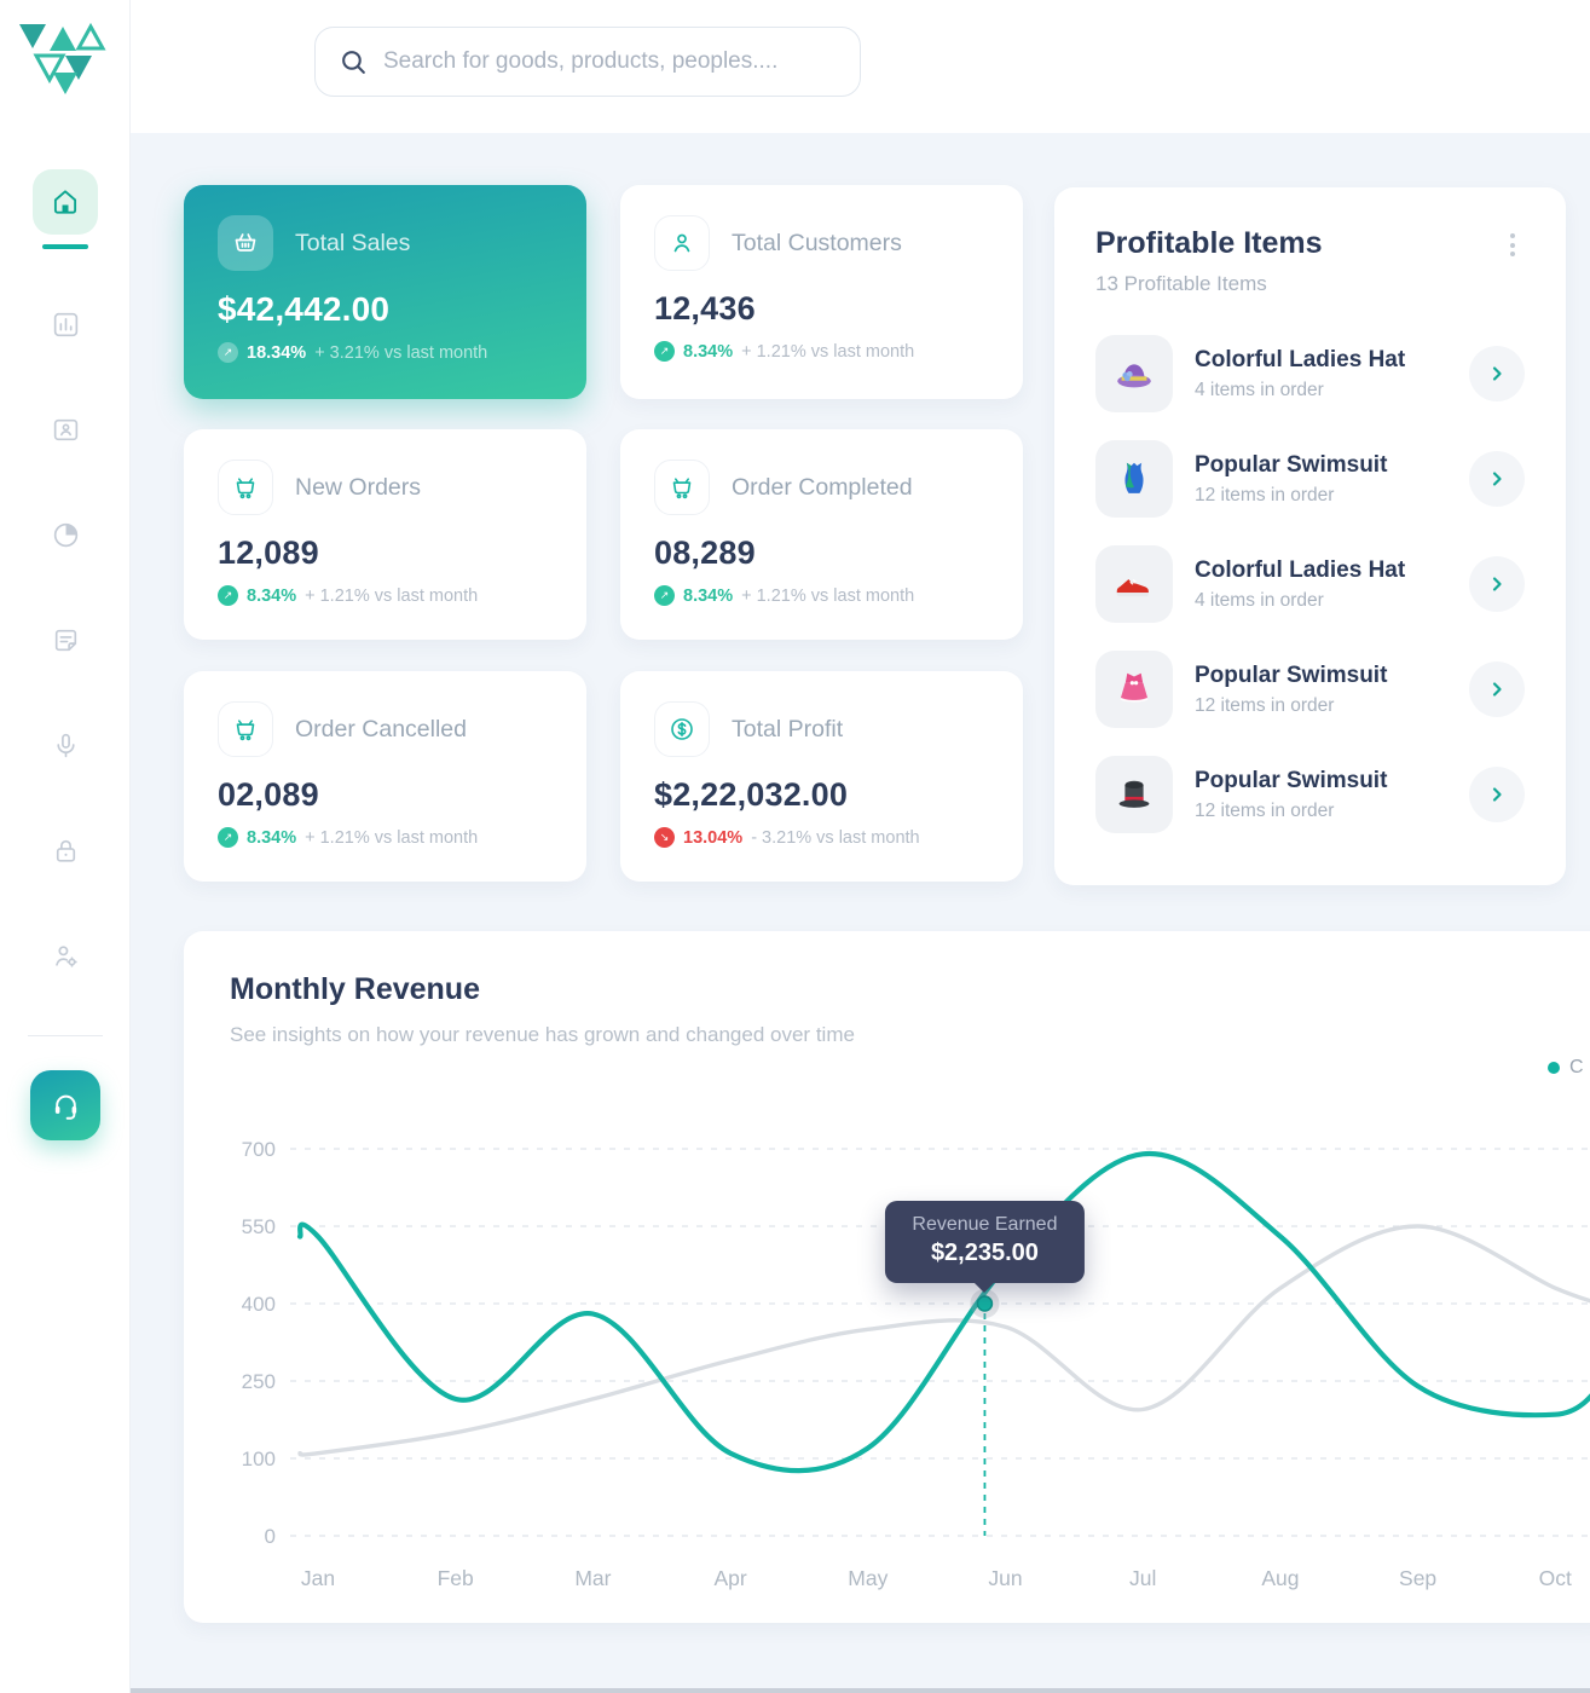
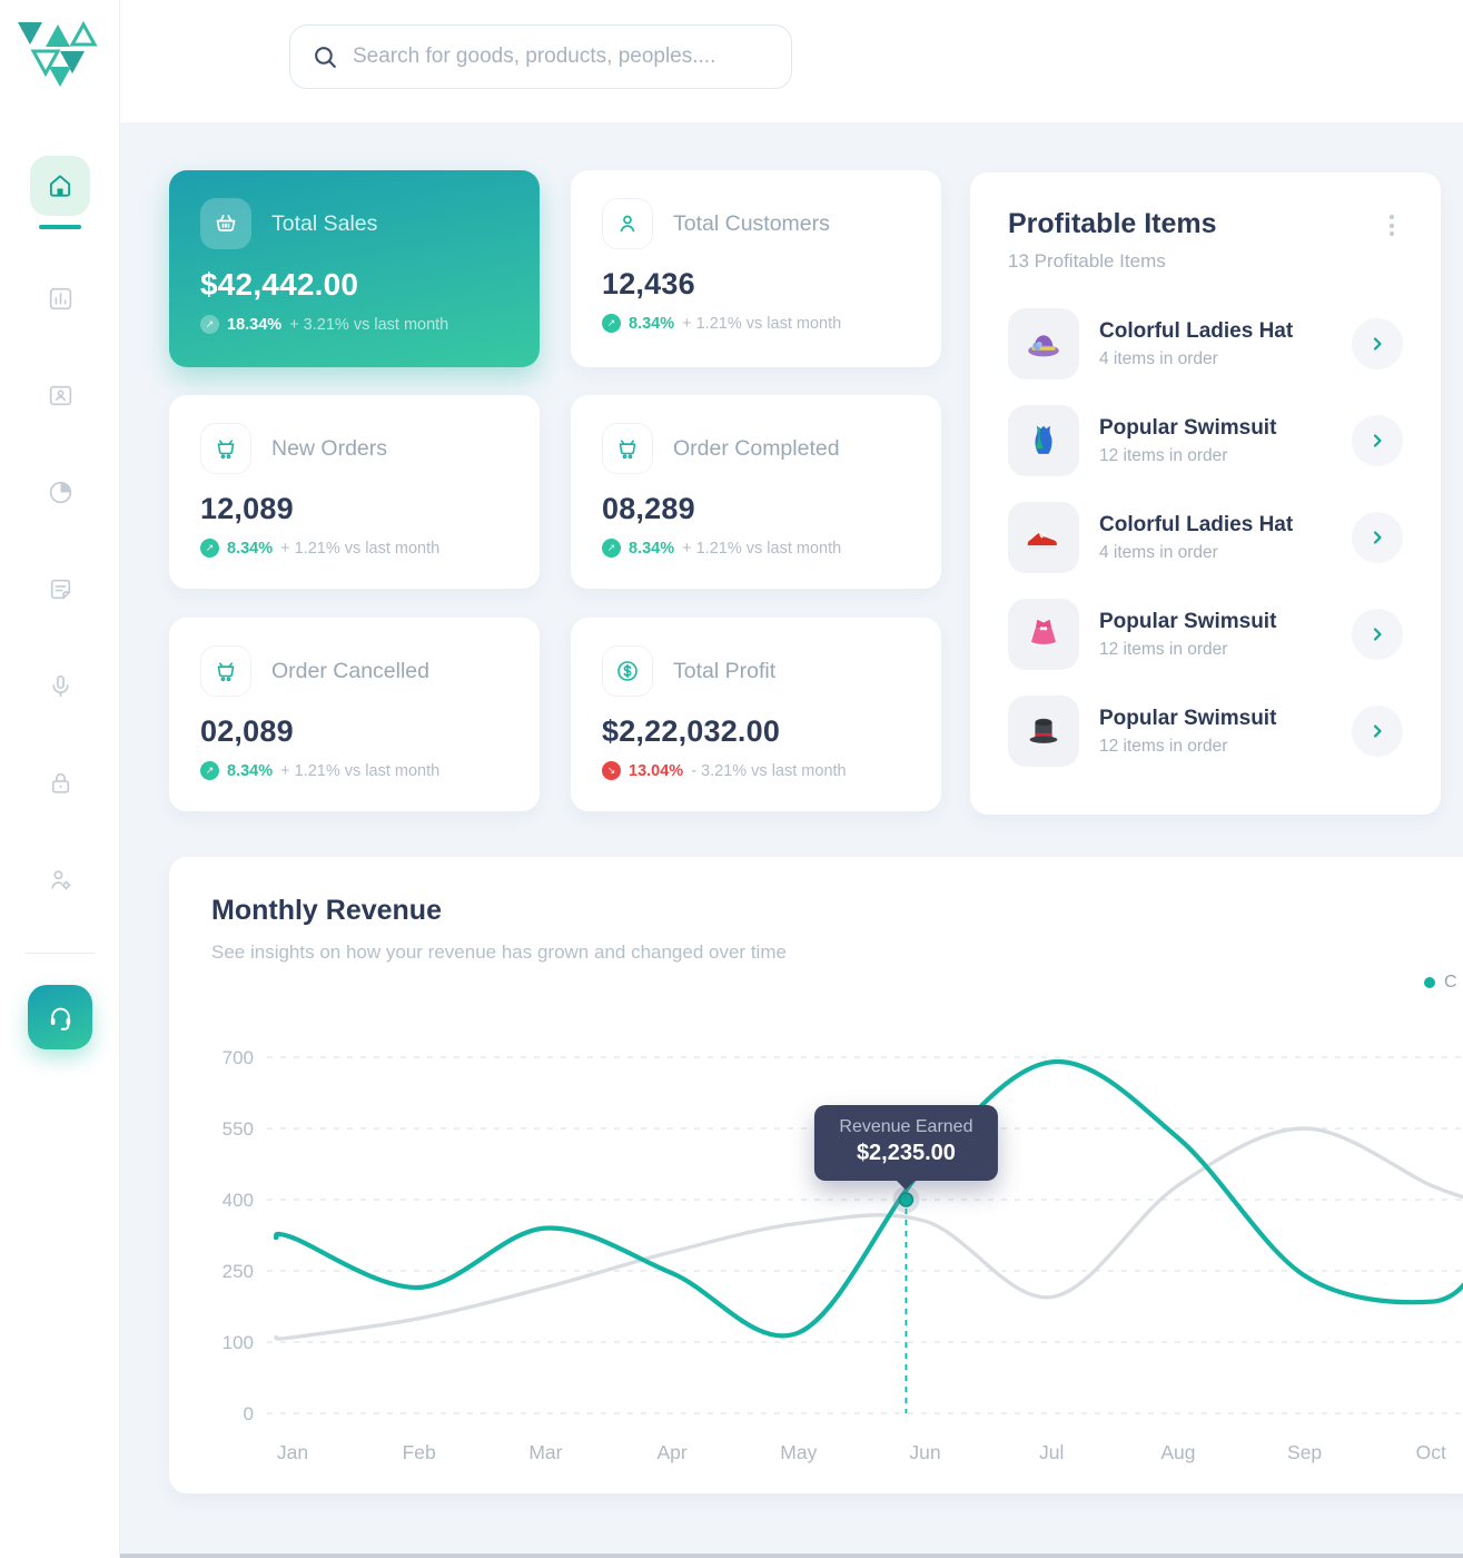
Revenue Earned/Jan: 530 -> 320
Revenue Earned/Mar: 380 -> 340
Revenue Earned/Apr: 110 -> 240
